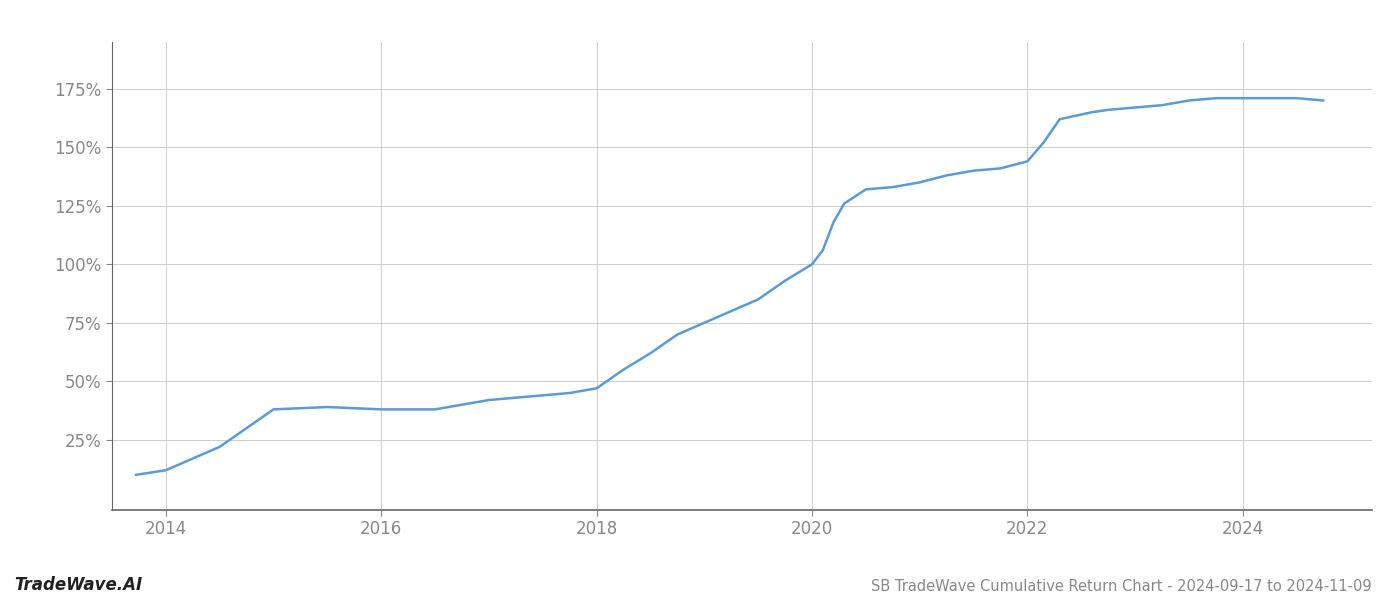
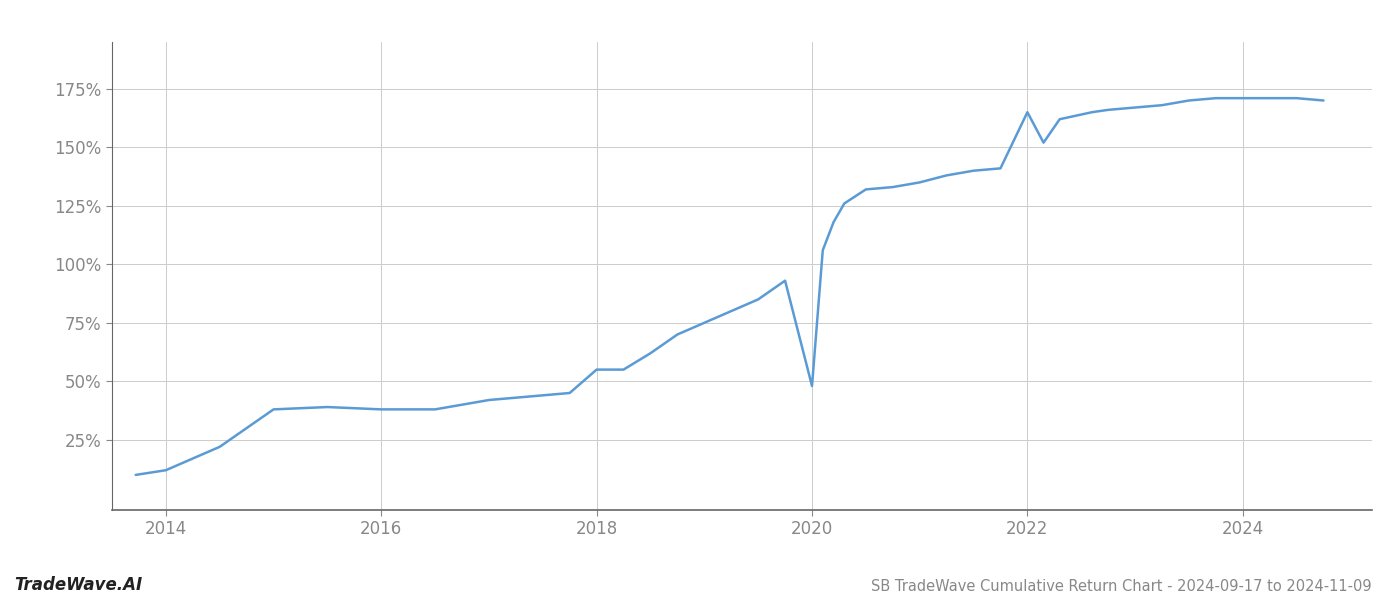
2018: 47% -> 55%
2020: 100% -> 48%
2022: 144% -> 165%
